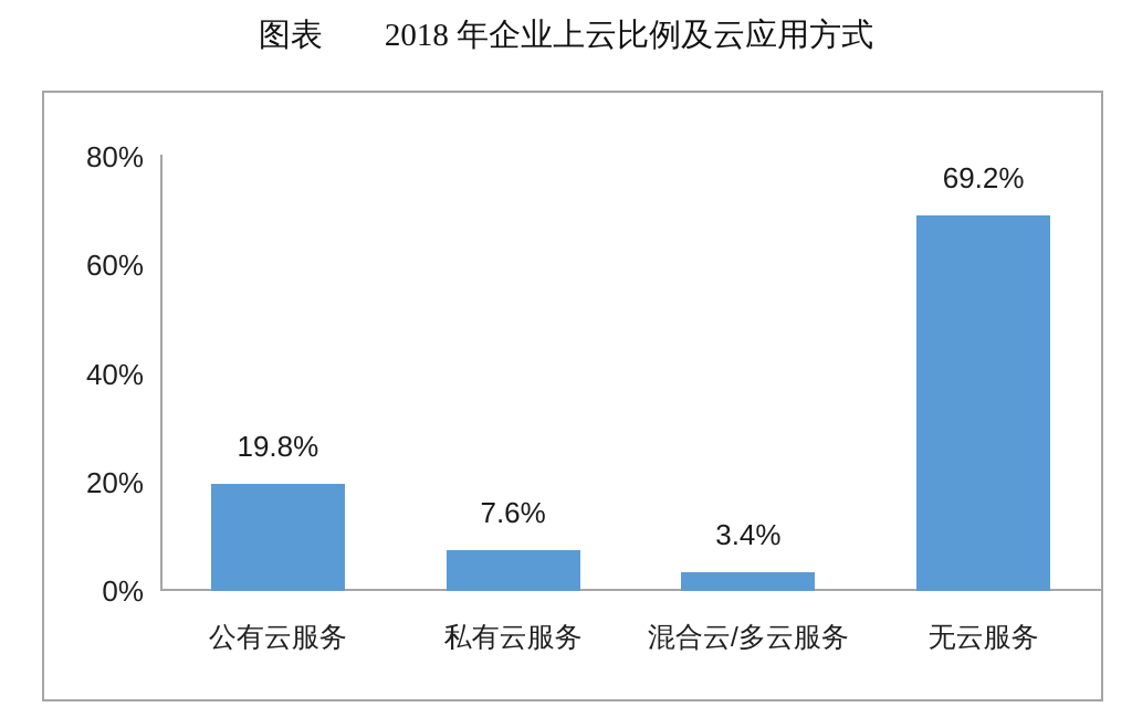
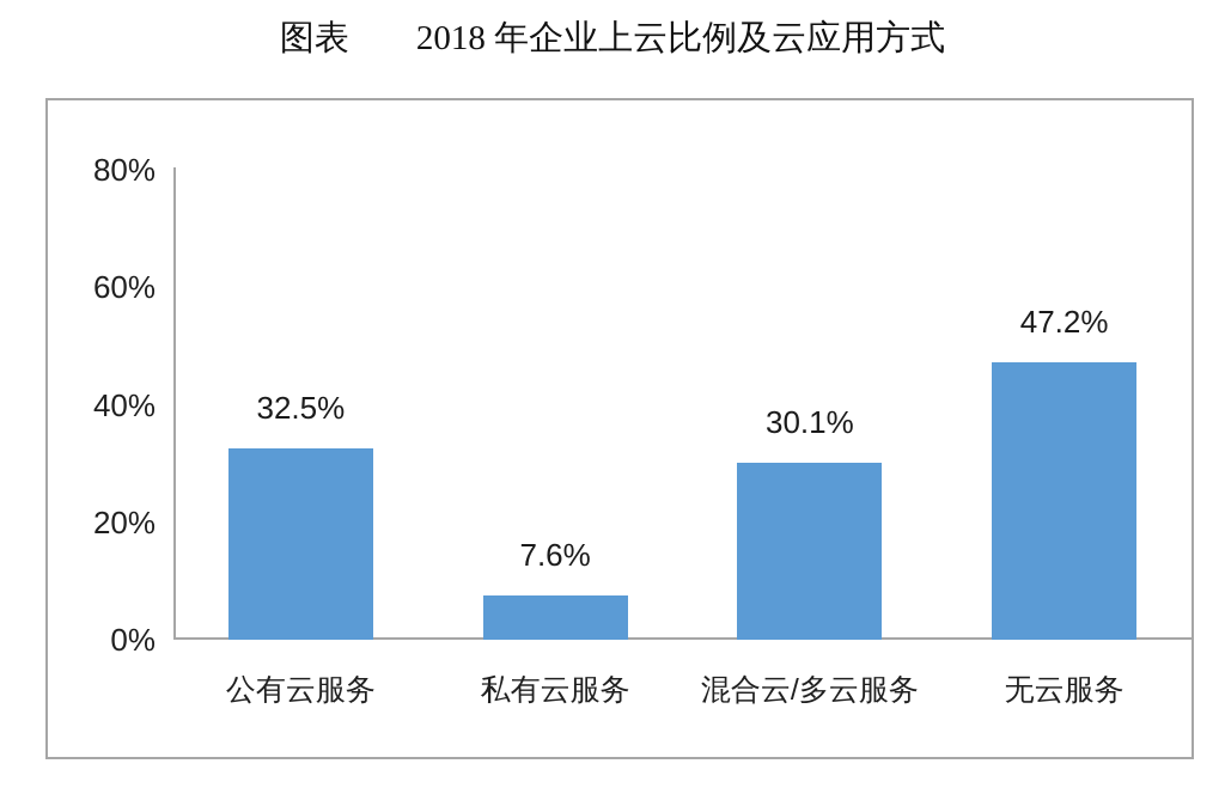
公有云服务: 19.8% -> 32.5%
混合云/多云服务: 3.4% -> 30.1%
无云服务: 69.2% -> 47.2%
